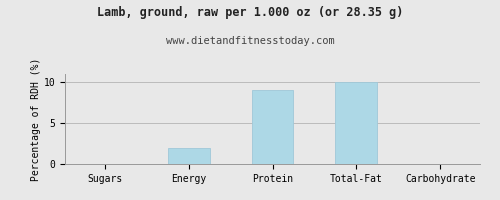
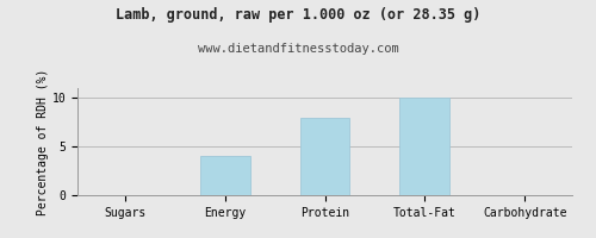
Energy: 2 -> 4
Protein: 9 -> 8
